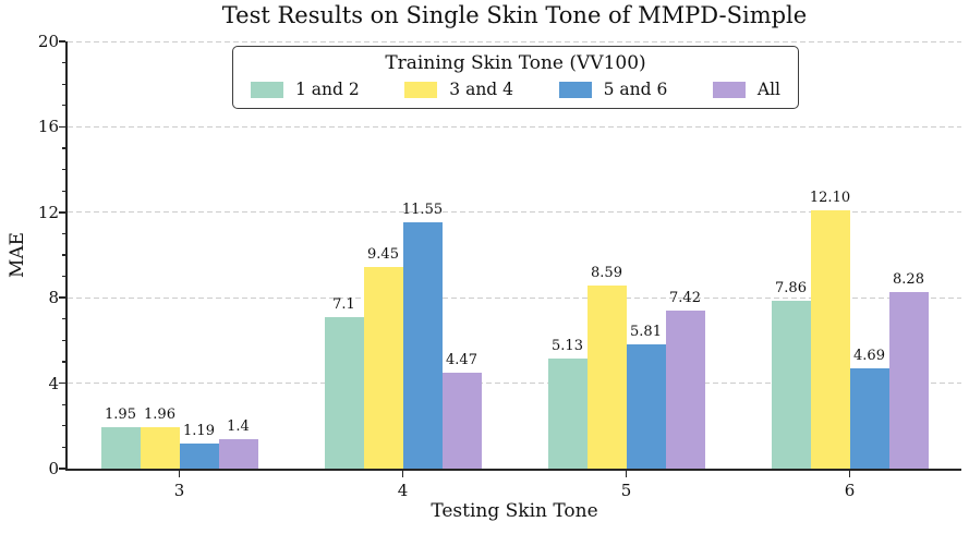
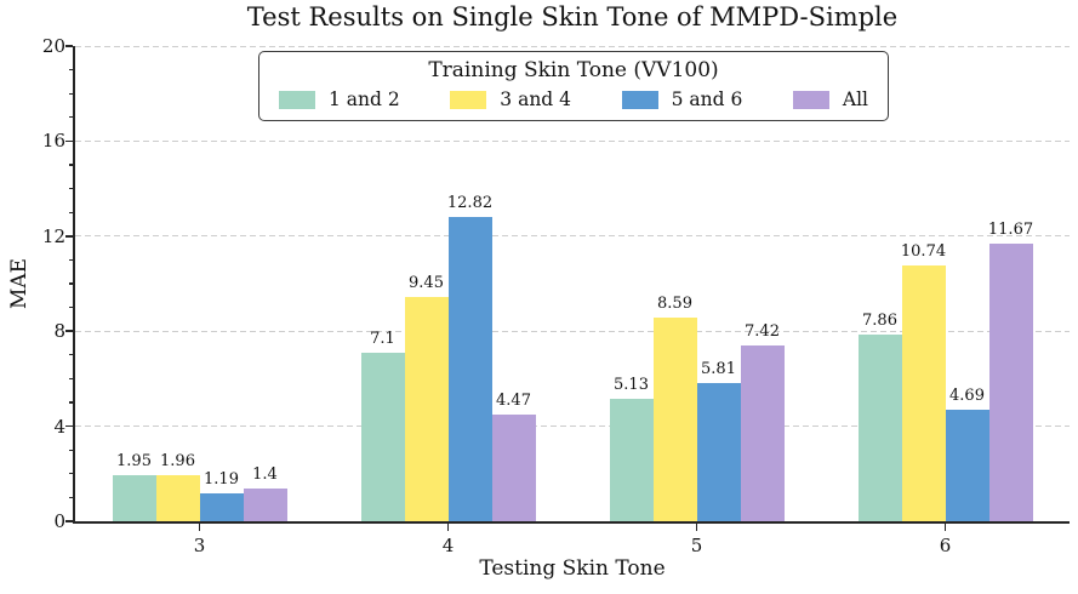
5 and 6/4: 11.55 -> 12.82
3 and 4/6: 12.10 -> 10.74
All/6: 8.28 -> 11.67
